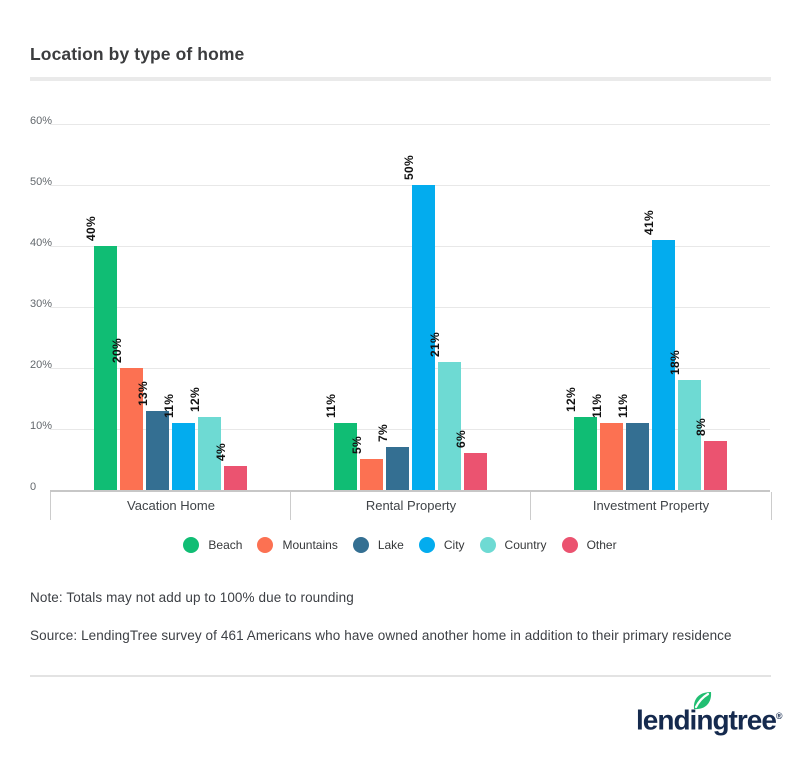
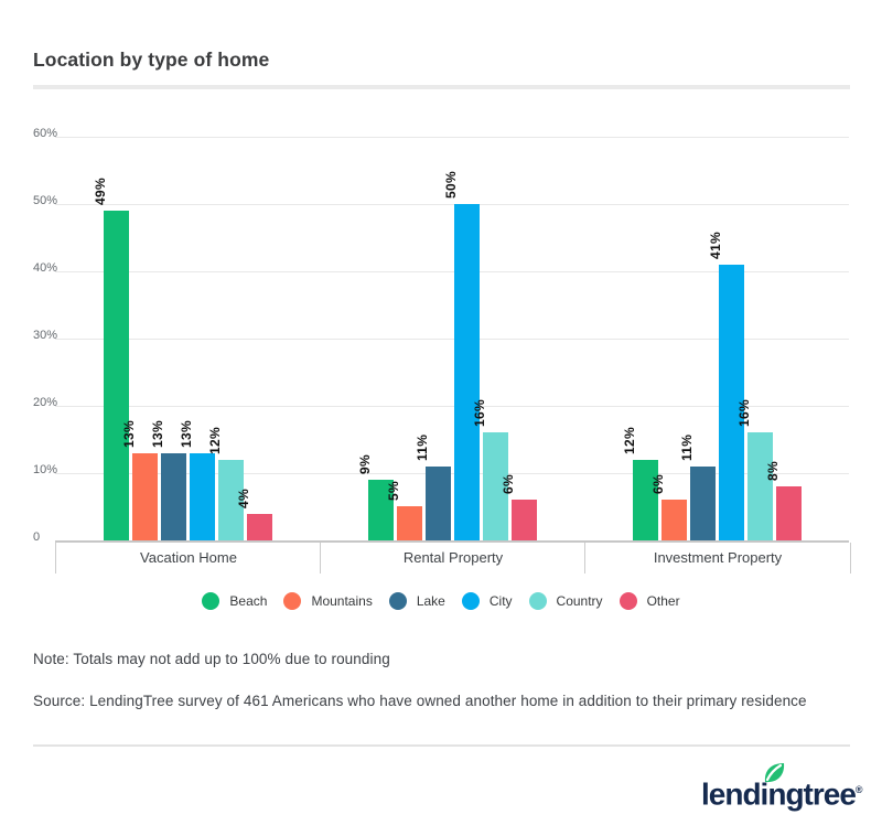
Beach/Vacation Home: 40% -> 49%
Mountains/Vacation Home: 20% -> 13%
City/Vacation Home: 11% -> 13%
Beach/Rental Property: 11% -> 9%
Lake/Rental Property: 7% -> 11%
Country/Rental Property: 21% -> 16%
Mountains/Investment Property: 11% -> 6%
Country/Investment Property: 18% -> 16%
